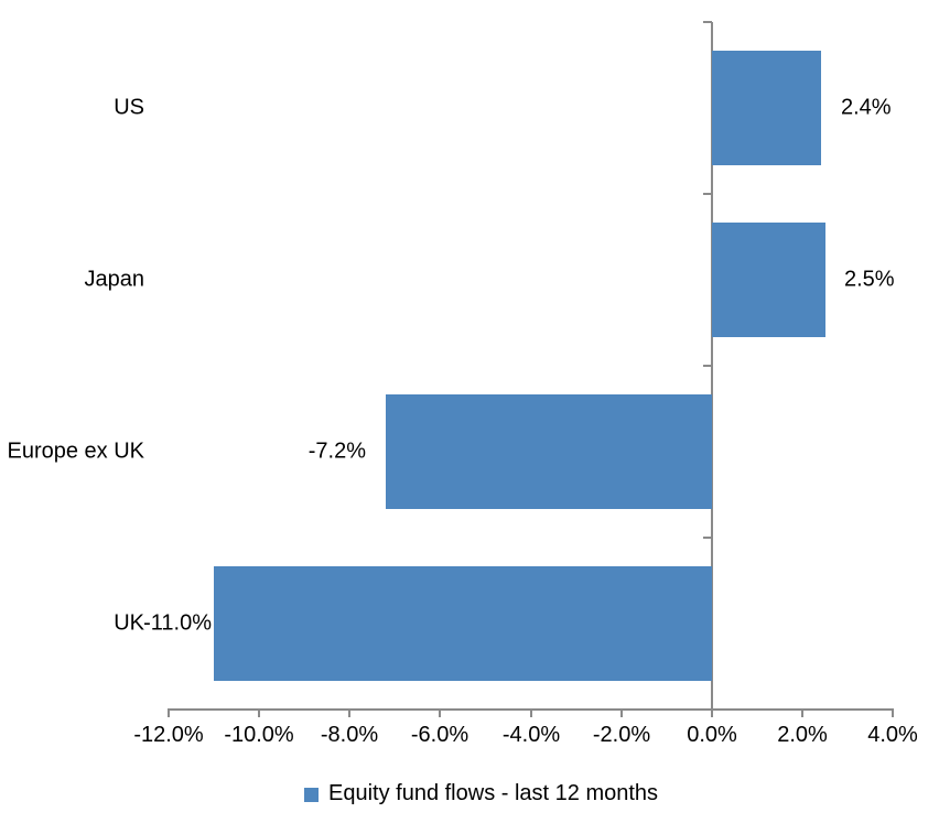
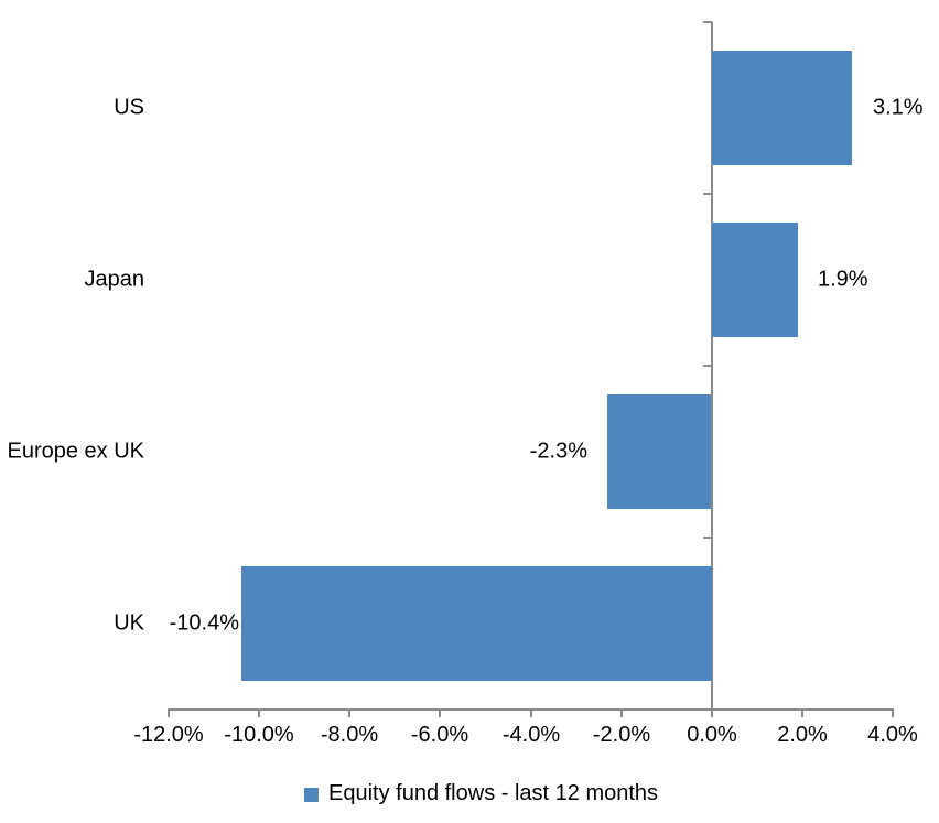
US: 2.4% -> 3.1%
Japan: 2.5% -> 1.9%
Europe ex UK: -7.2% -> -2.3%
UK: -11.0% -> -10.4%
